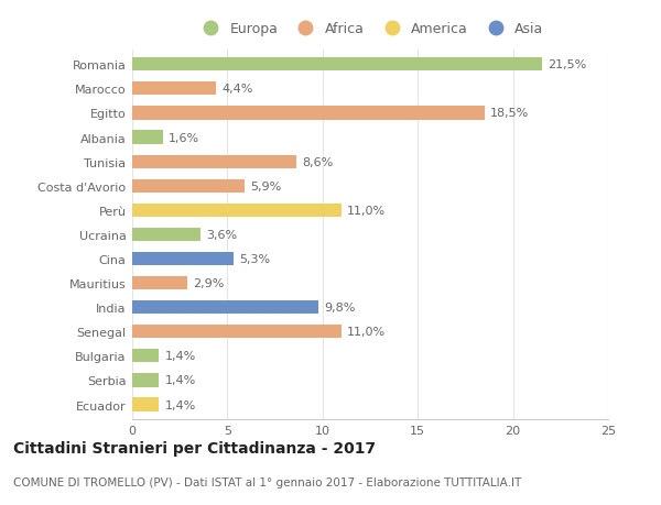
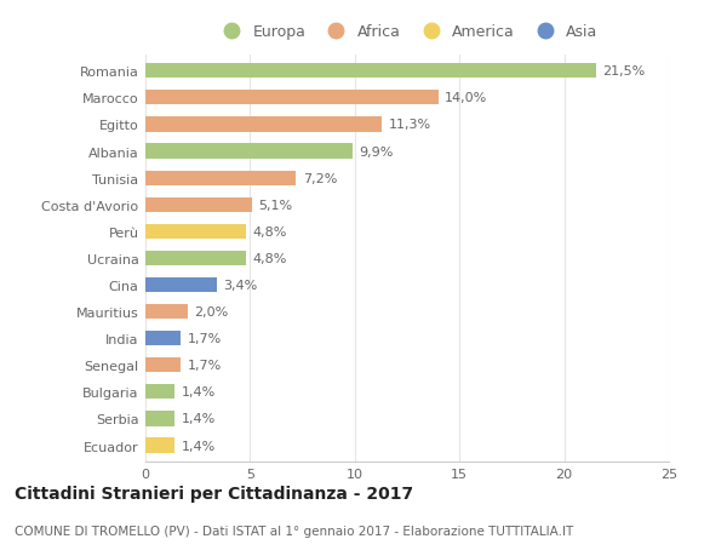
Marocco: 4,4% -> 14,0%
Egitto: 18,5% -> 11,3%
Albania: 1,6% -> 9,9%
Tunisia: 8,6% -> 7,2%
Costa d'Avorio: 5,9% -> 5,1%
Perù: 11,0% -> 4,8%
Ucraina: 3,6% -> 4,8%
Cina: 5,3% -> 3,4%
Mauritius: 2,9% -> 2,0%
India: 9,8% -> 1,7%
Senegal: 11,0% -> 1,7%
